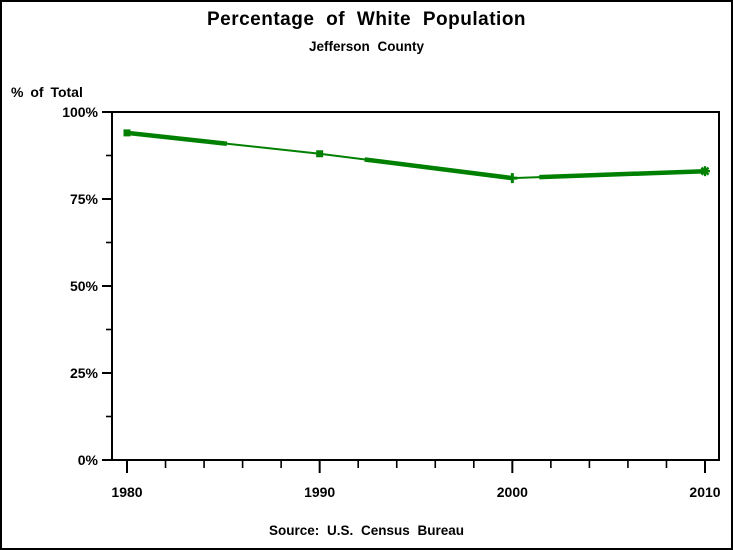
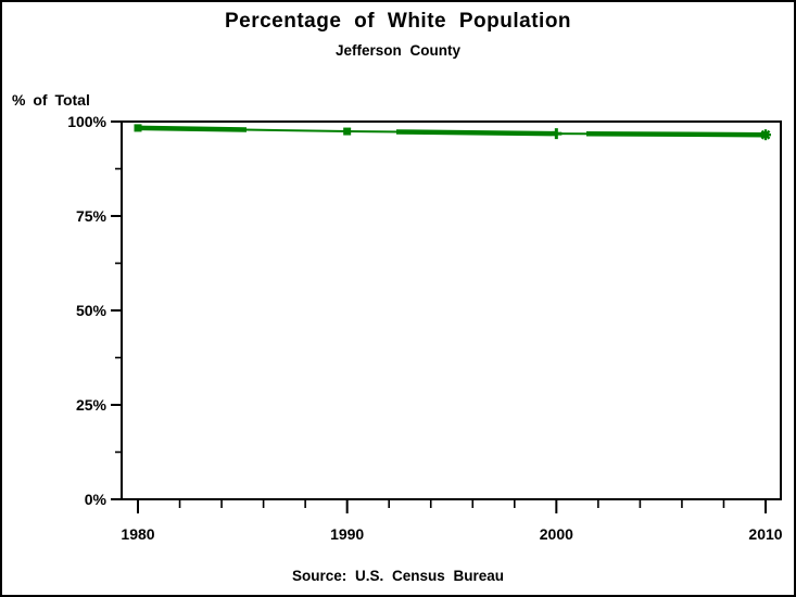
1980: 94% -> 98%
1990: 88% -> 97%
2000: 81% -> 97%
2010: 83% -> 96%
